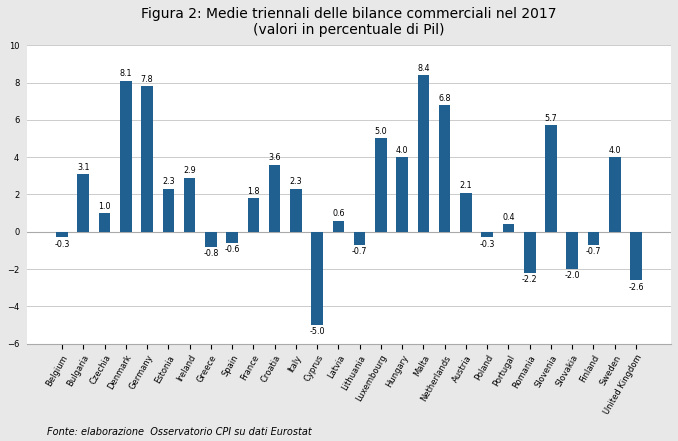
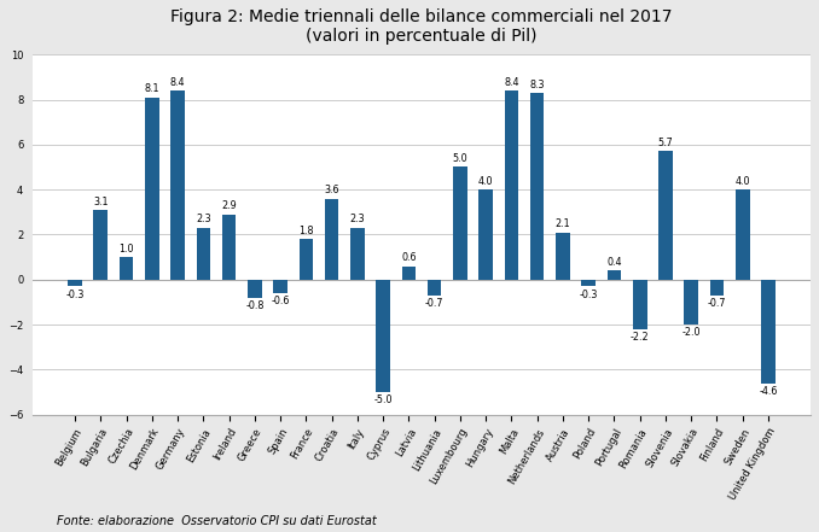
Germany: 7.8 -> 8.4
Netherlands: 6.8 -> 8.3
United Kingdom: -2.6 -> -4.6
